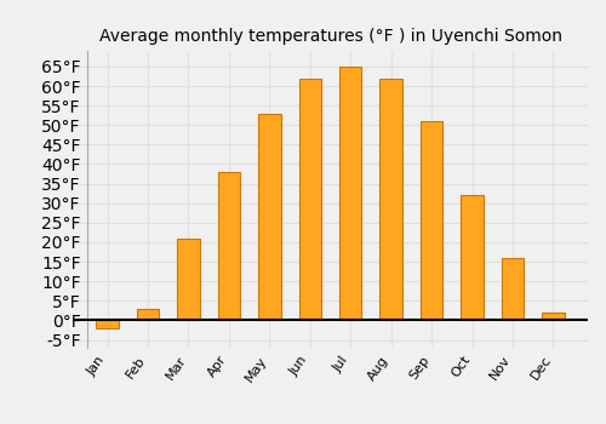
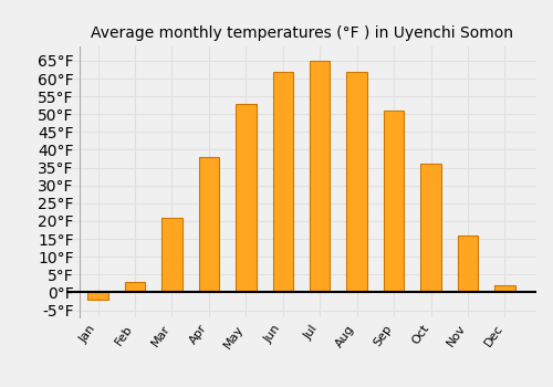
Oct: 32°F -> 36°F
